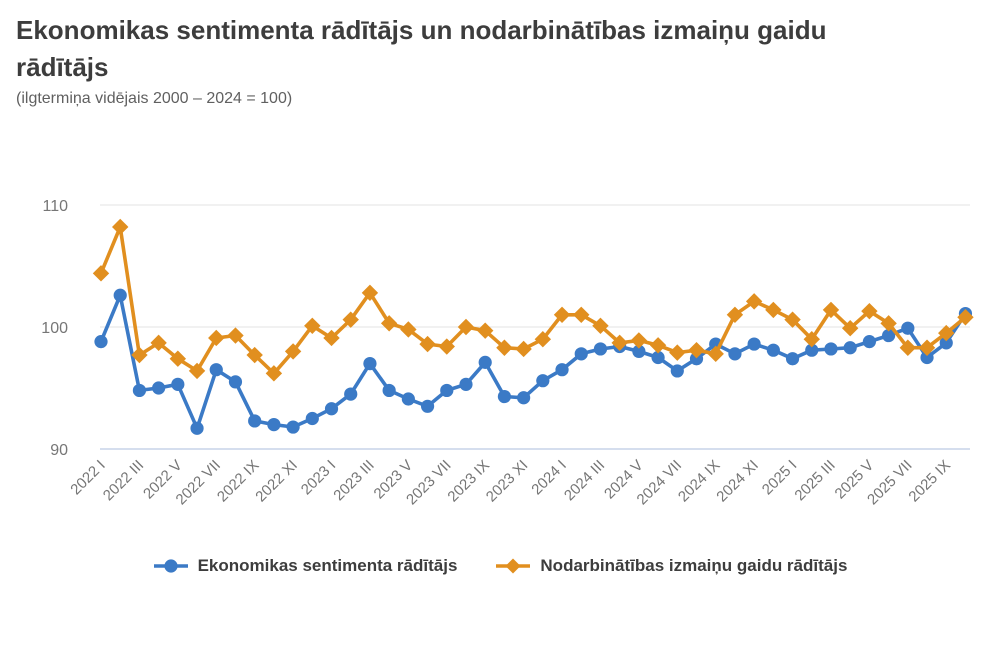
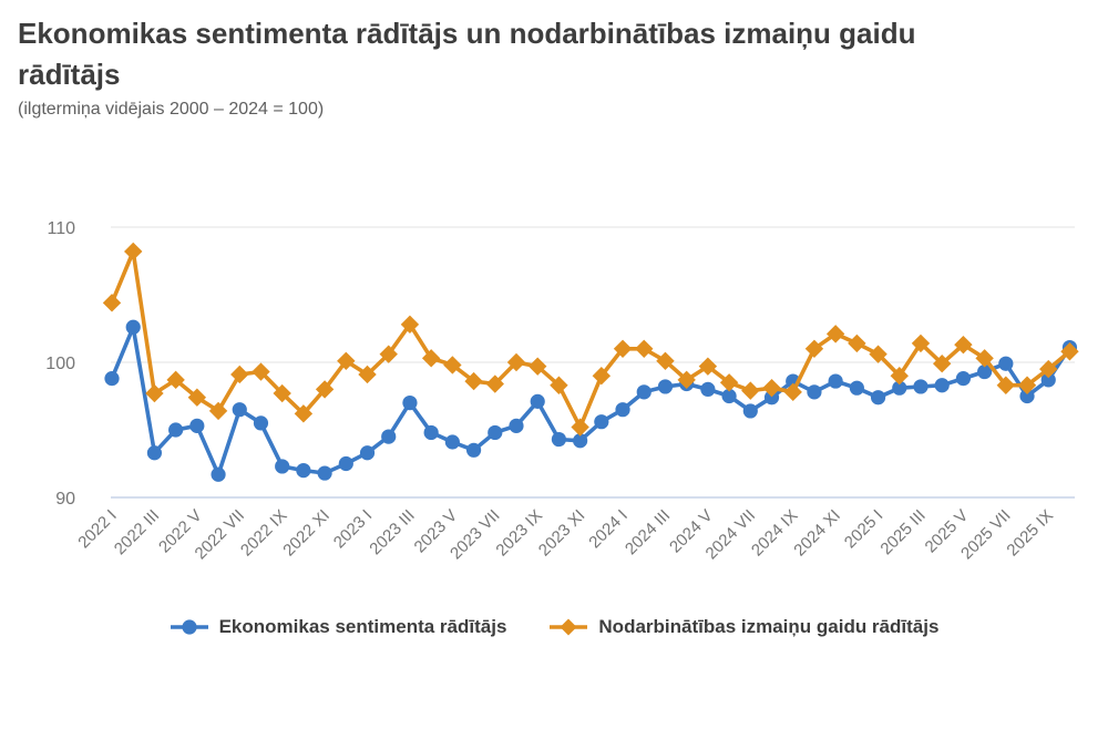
Ekonomikas sentimenta rādītājs/2022 III: 94.8 -> 93.3
Nodarbinātības izmaiņu gaidu rādītājs/2023 XI: 98.2 -> 95.2
Nodarbinātības izmaiņu gaidu rādītājs/2024 V: 98.9 -> 99.7
